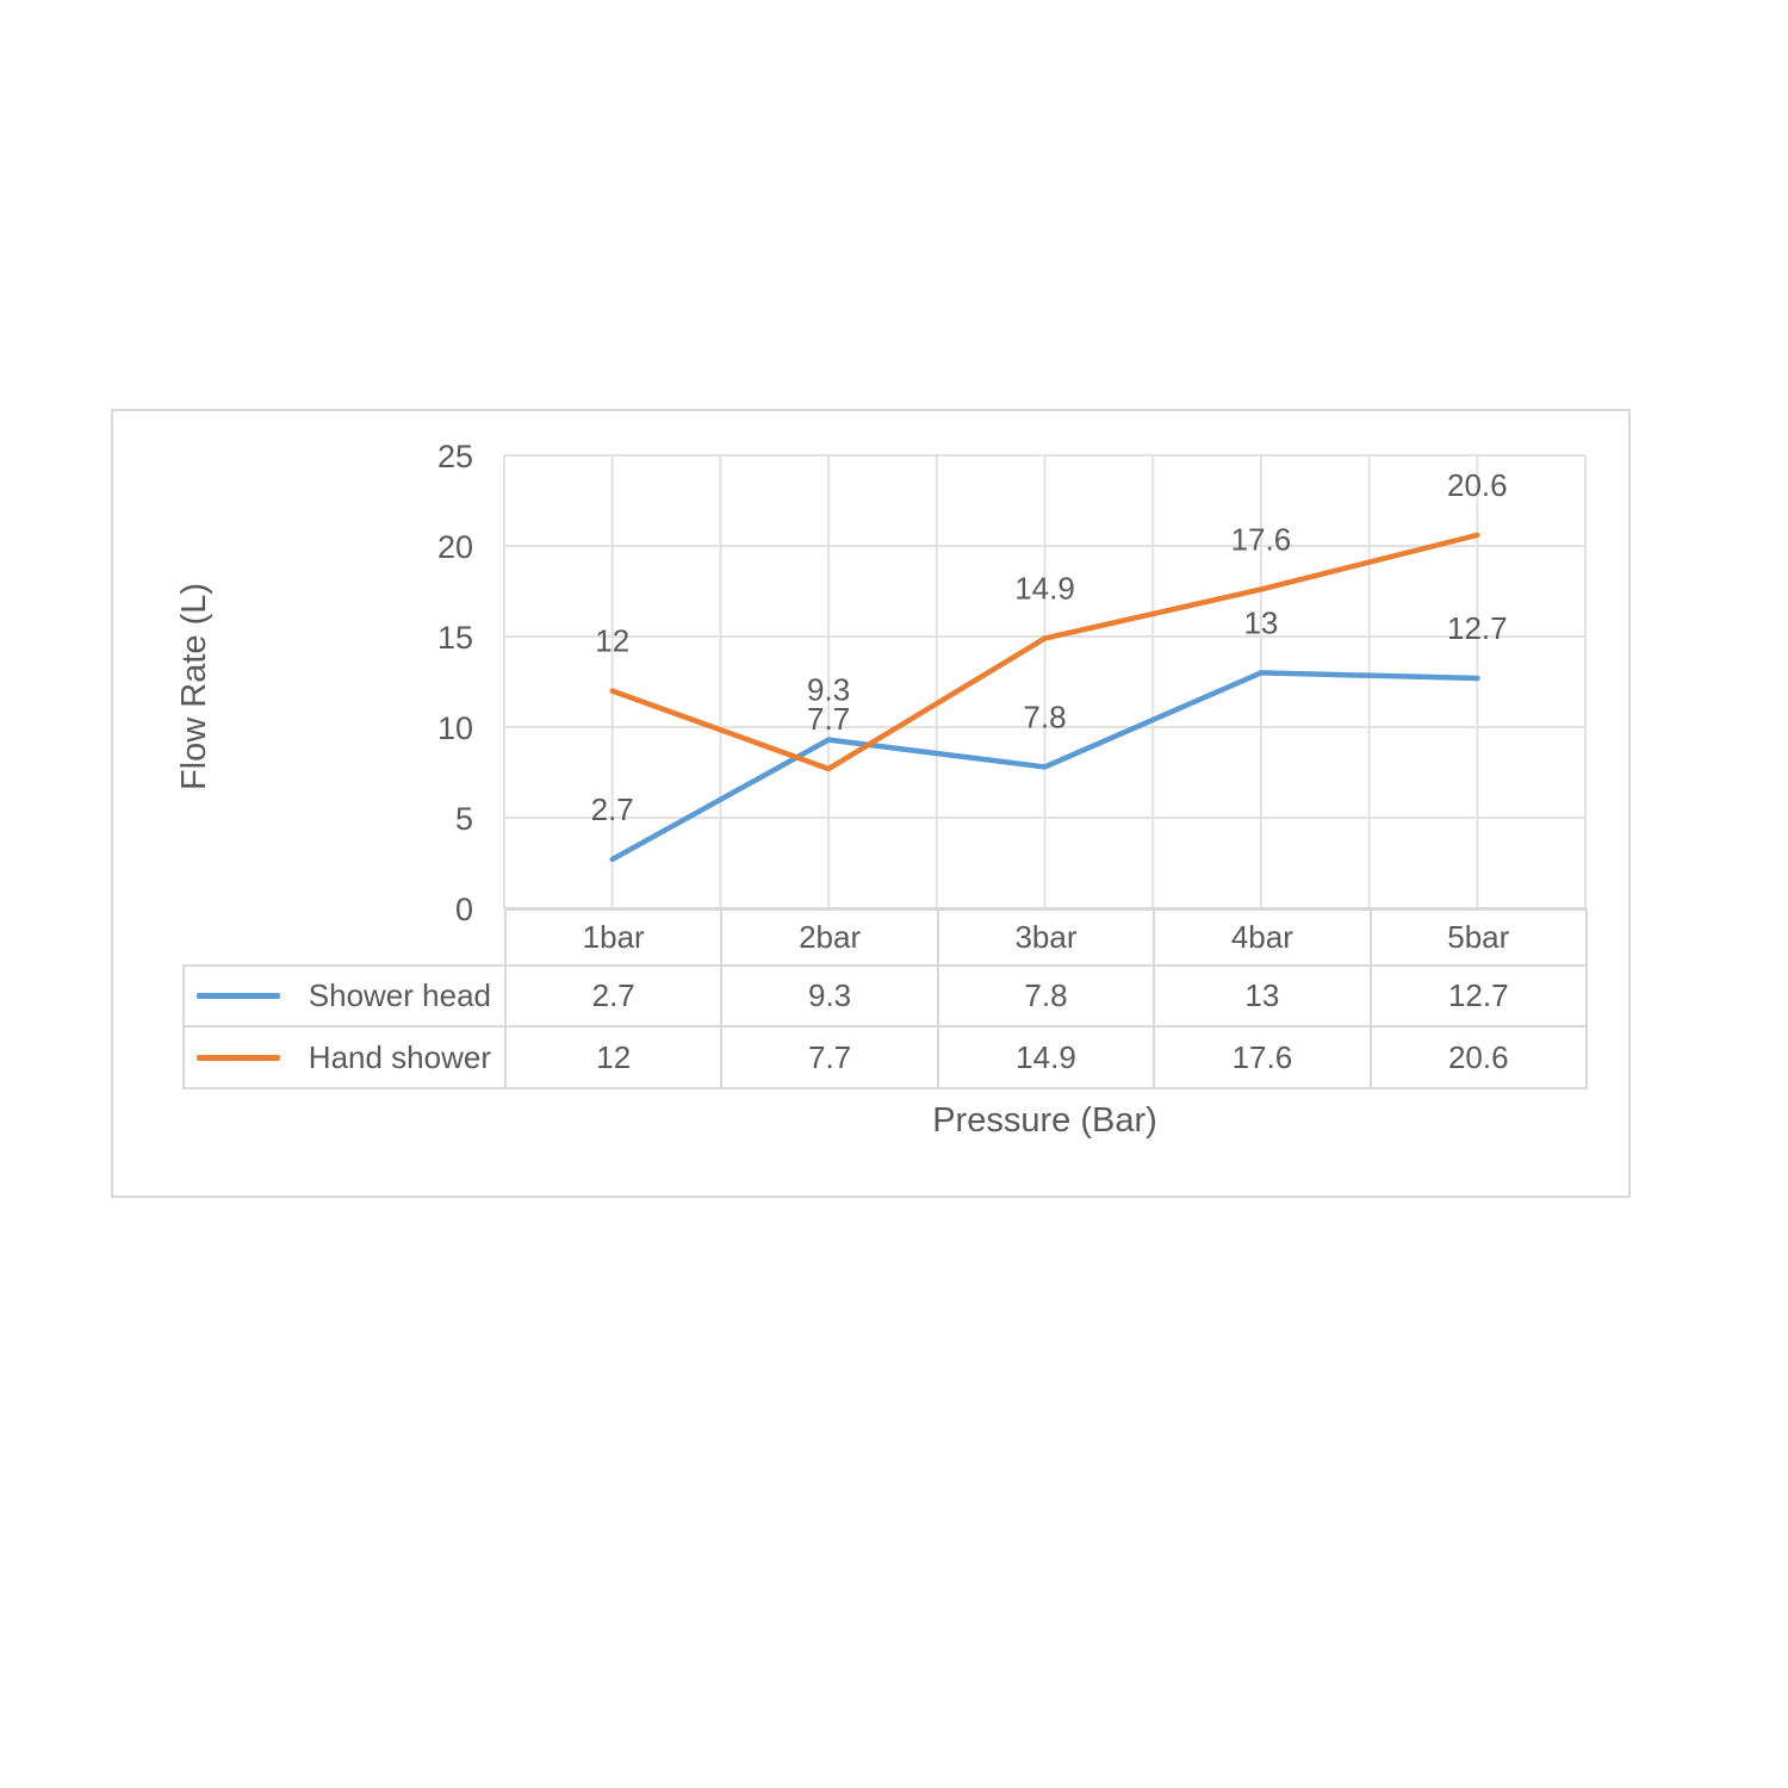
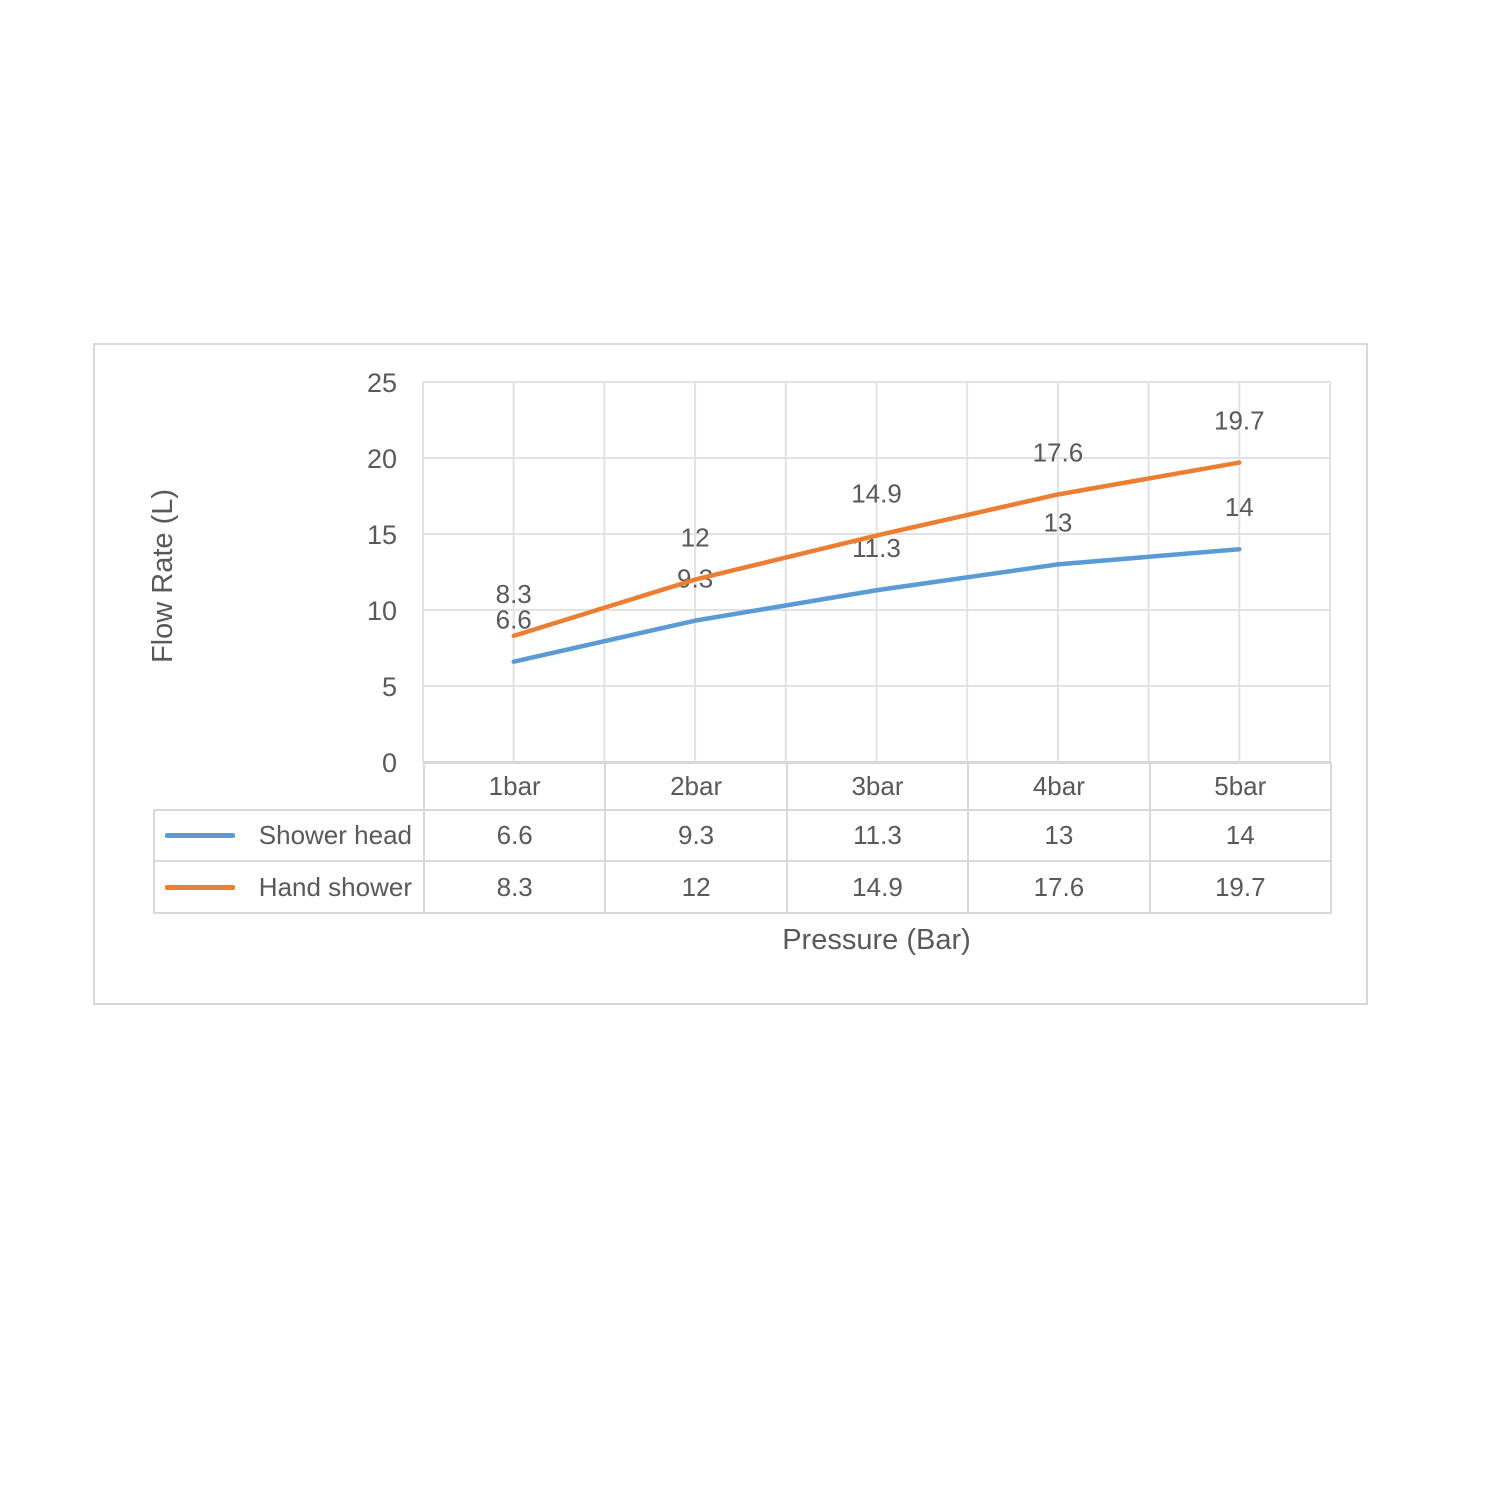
Shower head/1bar: 2.7 -> 6.6
Hand shower/1bar: 12 -> 8.3
Hand shower/2bar: 7.7 -> 12
Shower head/3bar: 7.8 -> 11.3
Shower head/5bar: 12.7 -> 14
Hand shower/5bar: 20.6 -> 19.7
